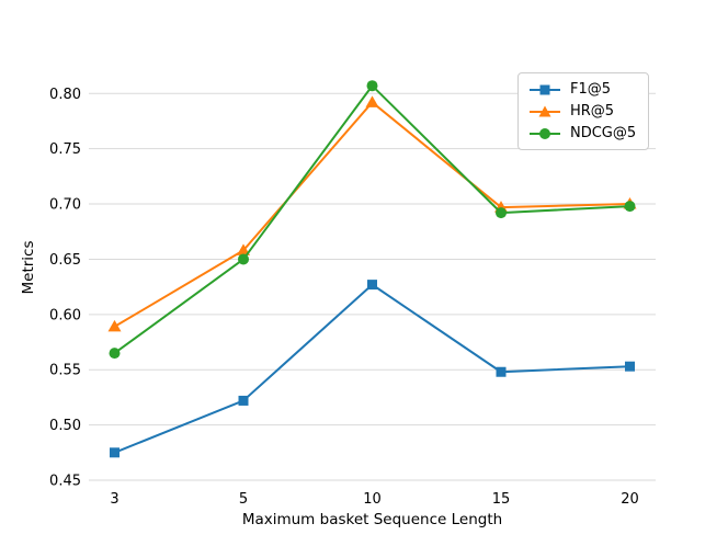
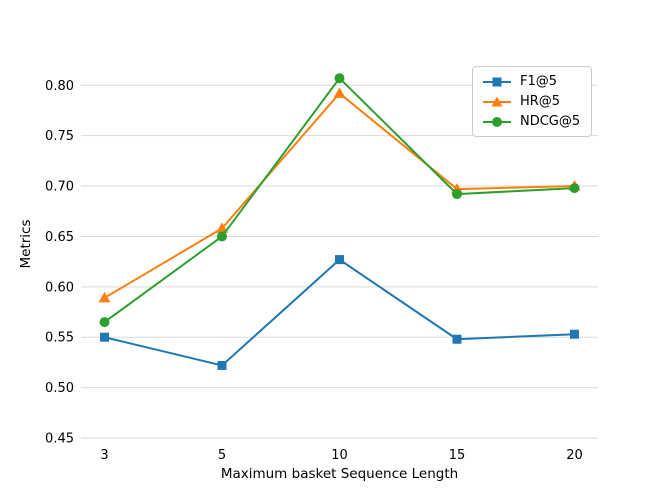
F1@5/3: 0.475 -> 0.550
